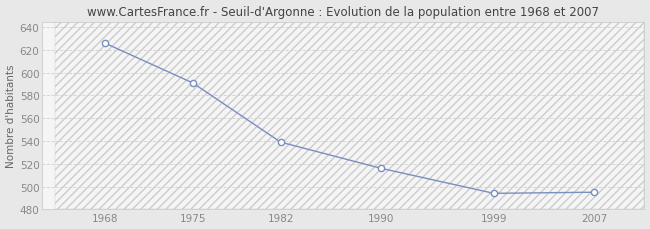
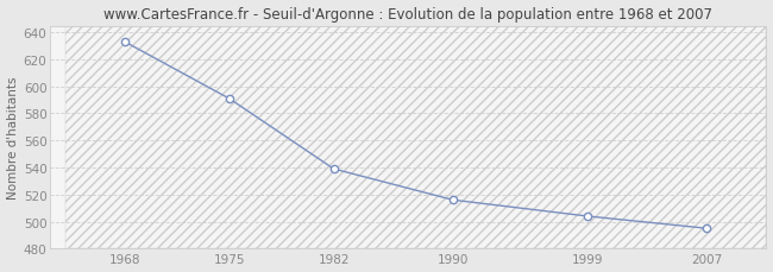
1968: 626 -> 633
1999: 494 -> 504
